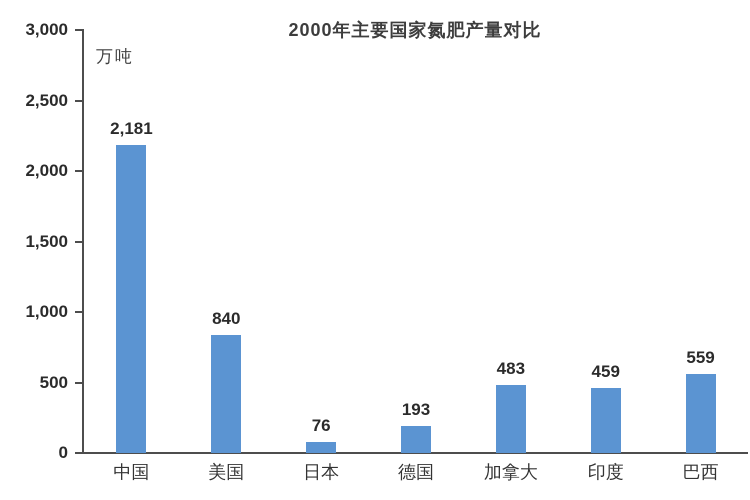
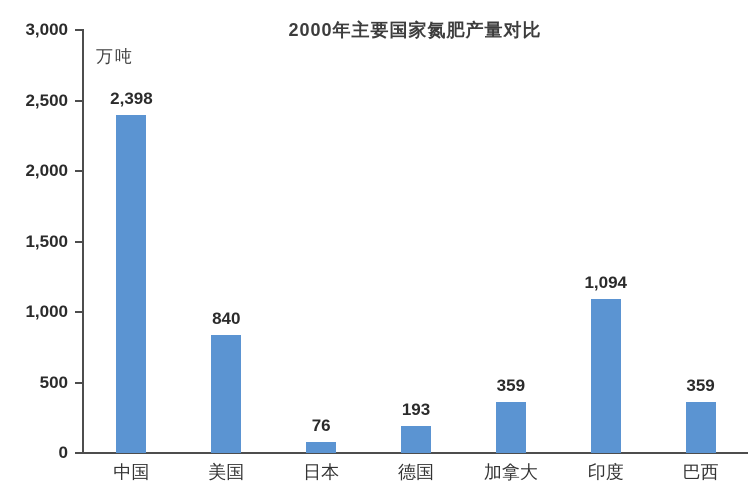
中国: 2,181 -> 2,398
加拿大: 483 -> 359
印度: 459 -> 1,094
巴西: 559 -> 359
